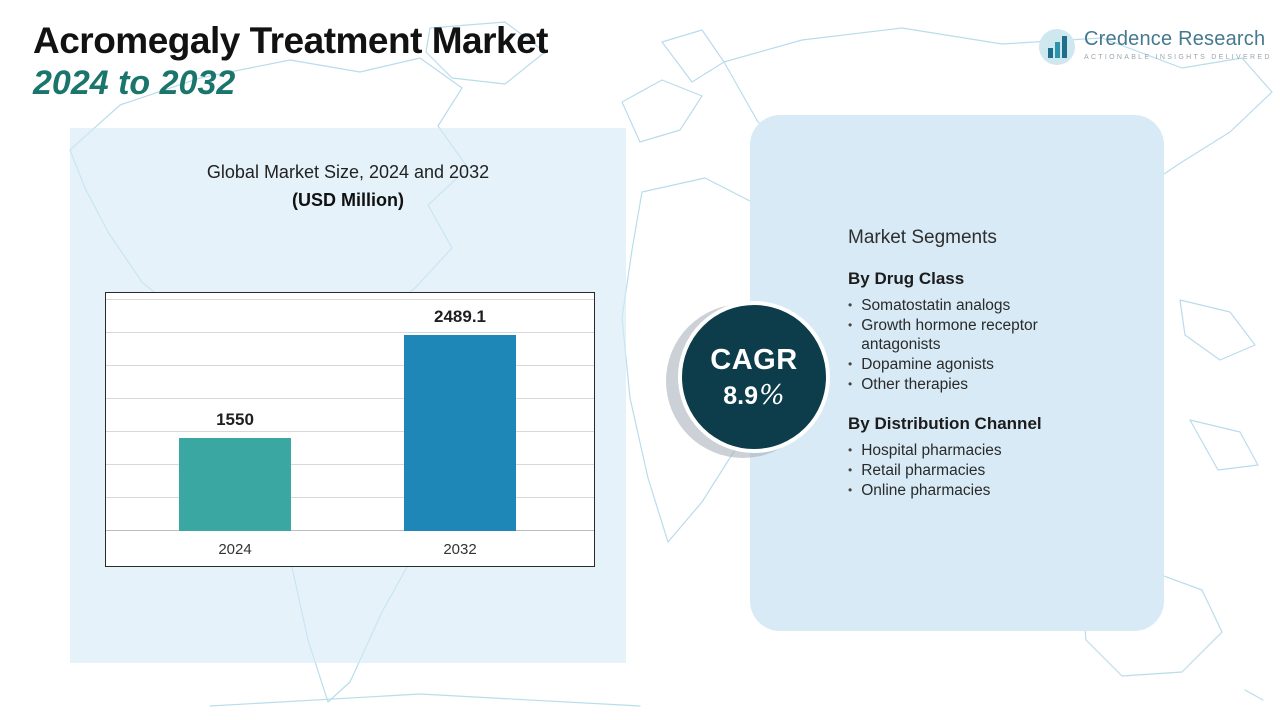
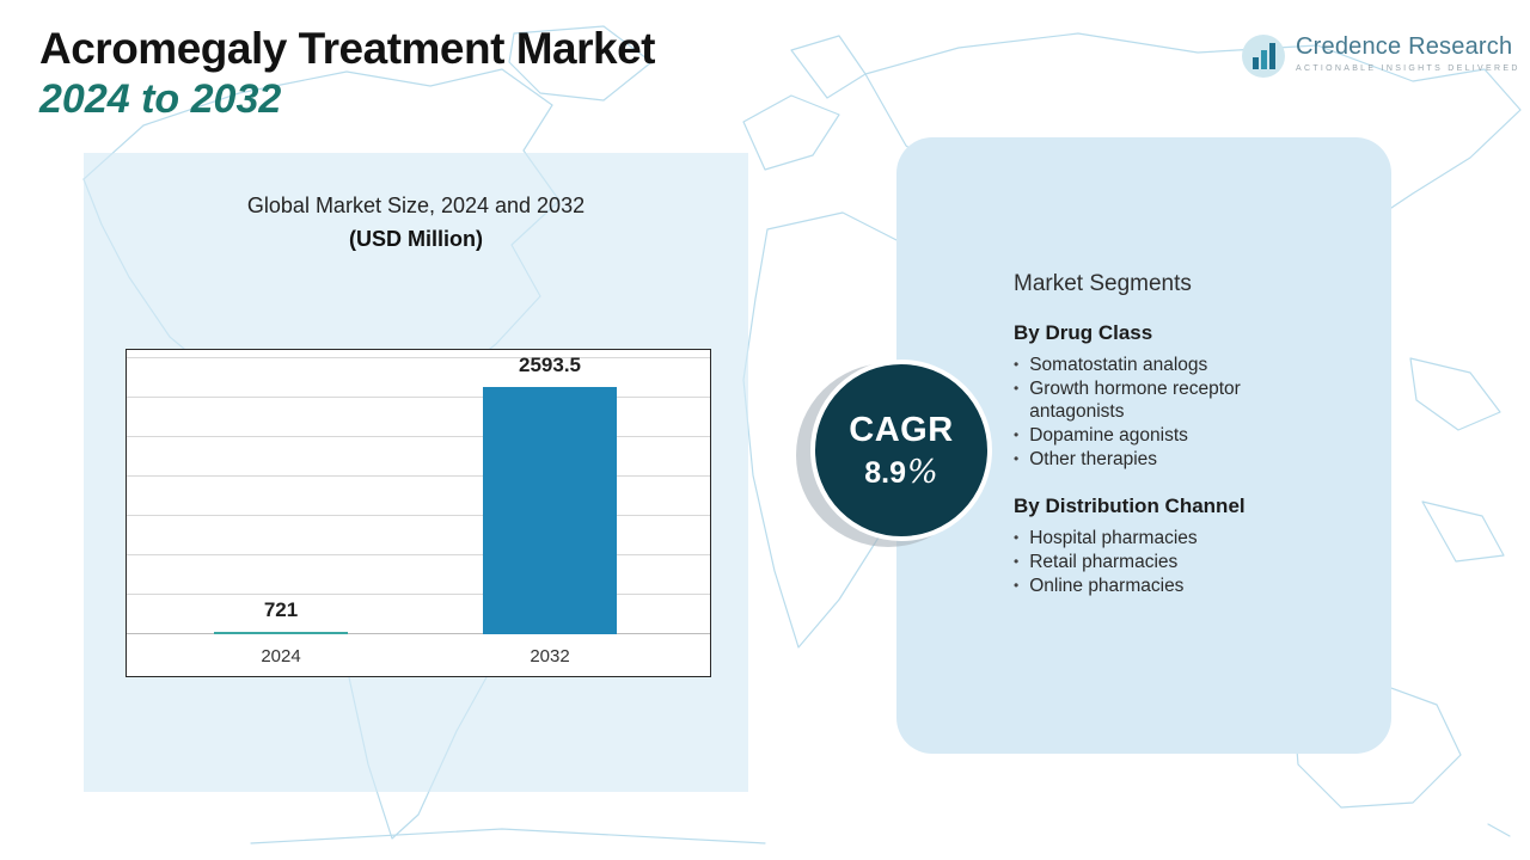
2024: 1550 -> 721
2032: 2489.1 -> 2593.5
